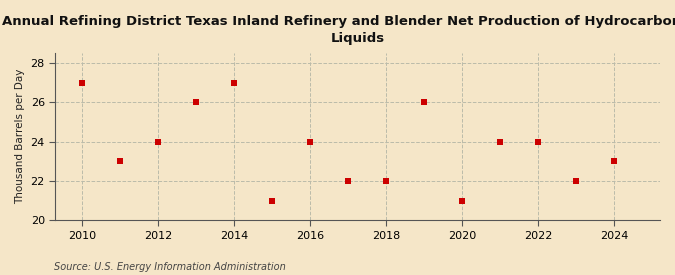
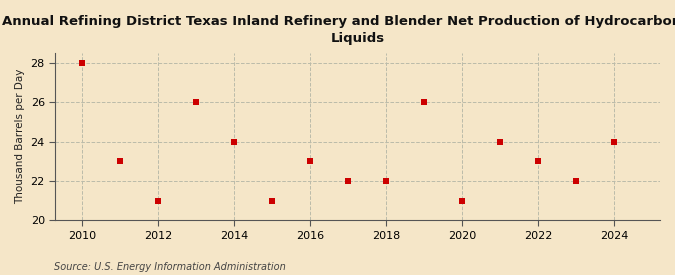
2010: 27 -> 28
2012: 24 -> 21
2014: 27 -> 24
2016: 24 -> 23
2022: 24 -> 23
2024: 23 -> 24
